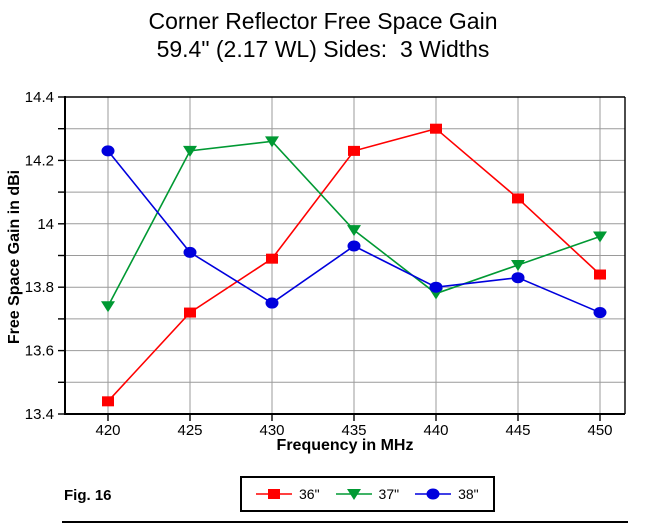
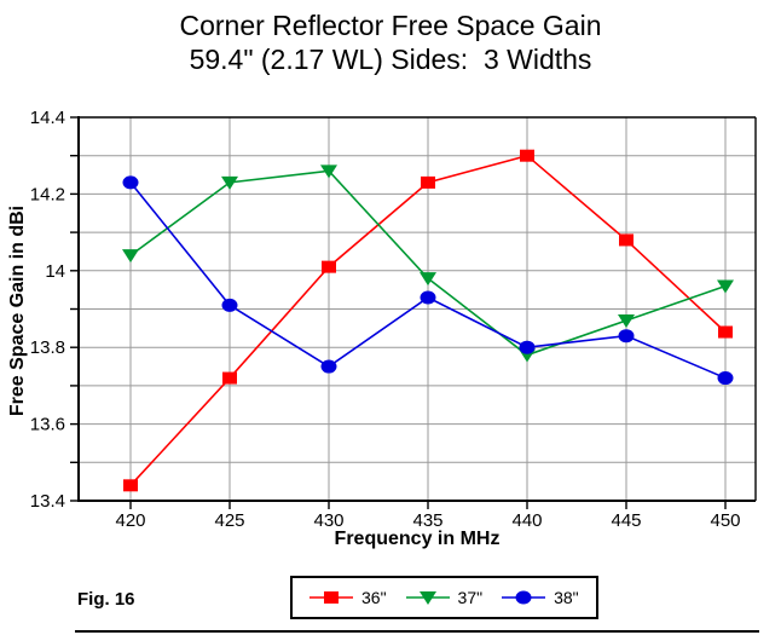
37"/420: 13.74 -> 14.04
36"/430: 13.89 -> 14.01
